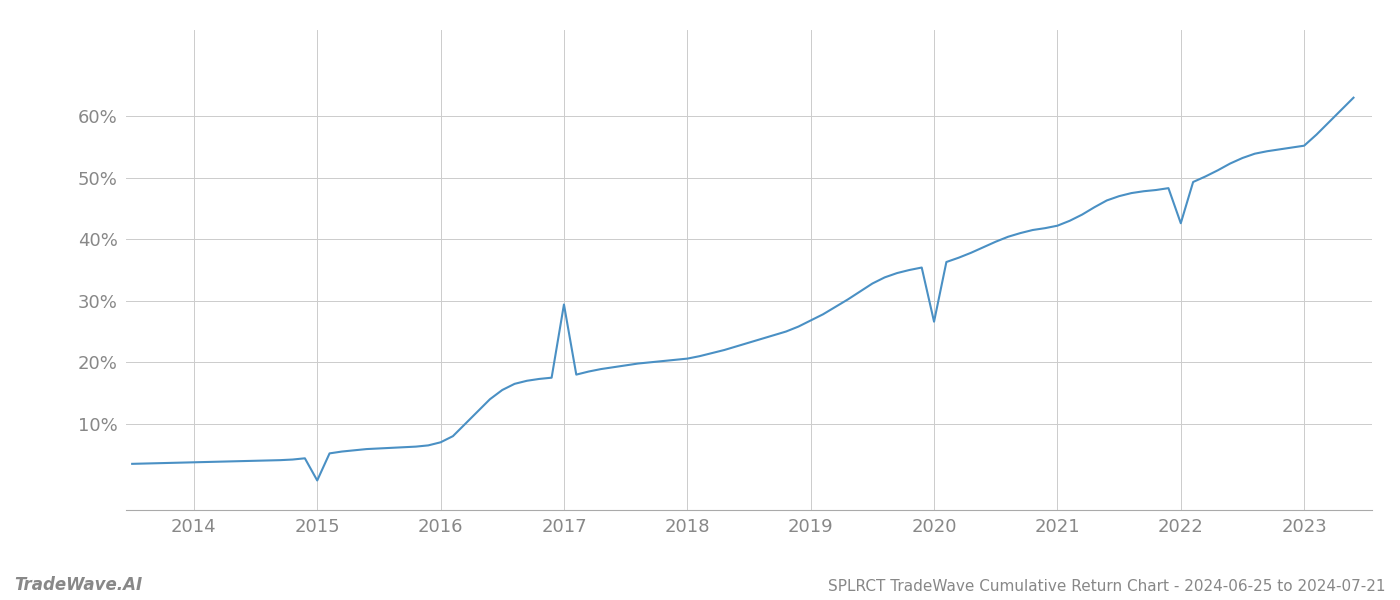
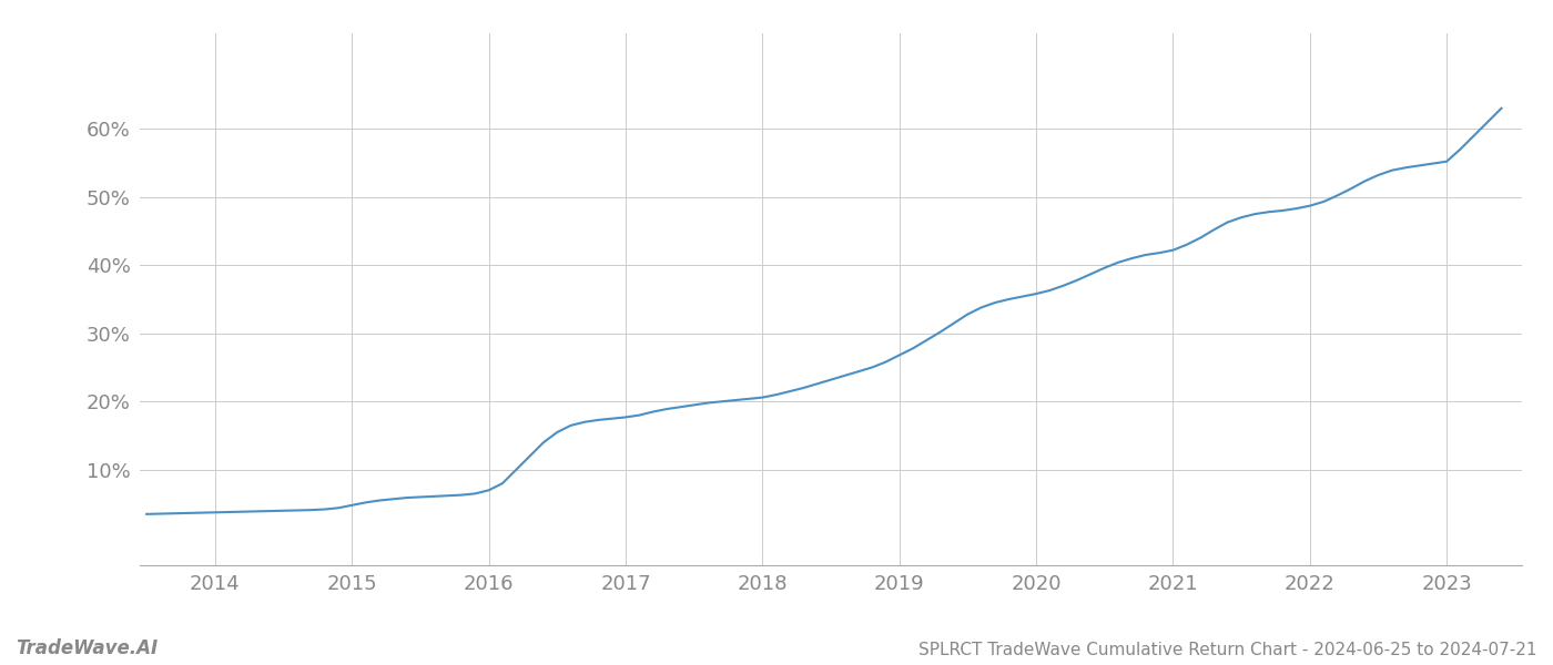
2015: 0.8% -> 4.8%
2017: 29.4% -> 17.7%
2020: 26.6% -> 35.8%
2022: 42.6% -> 48.7%
